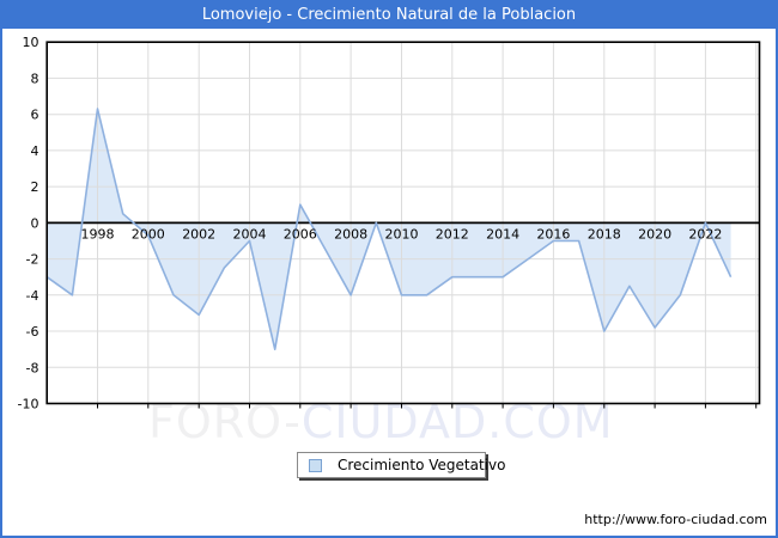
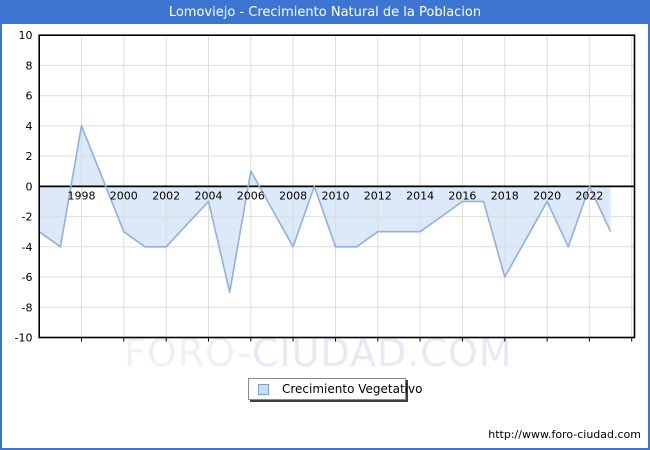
1998: 6.3 -> 4.0
2000: -0.7 -> -3.0
2002: -5.1 -> -4.0
2020: -5.8 -> -1.0
